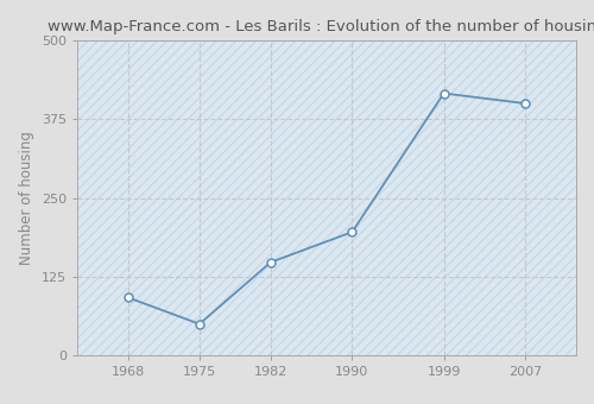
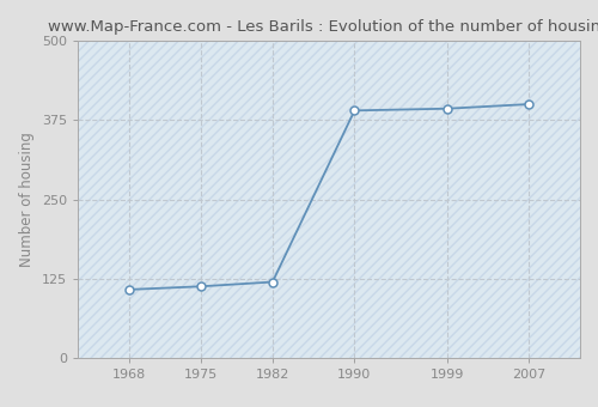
1968: 92 -> 108
1975: 50 -> 113
1982: 148 -> 120
1990: 196 -> 390
1999: 416 -> 393
